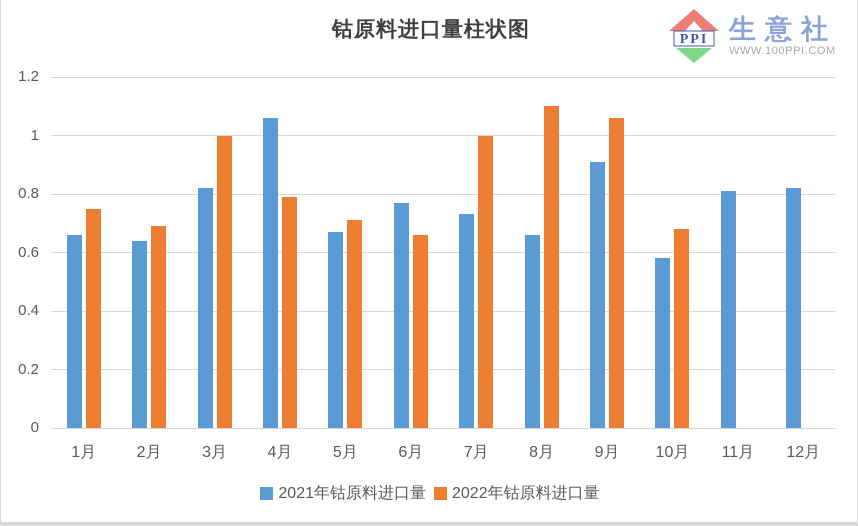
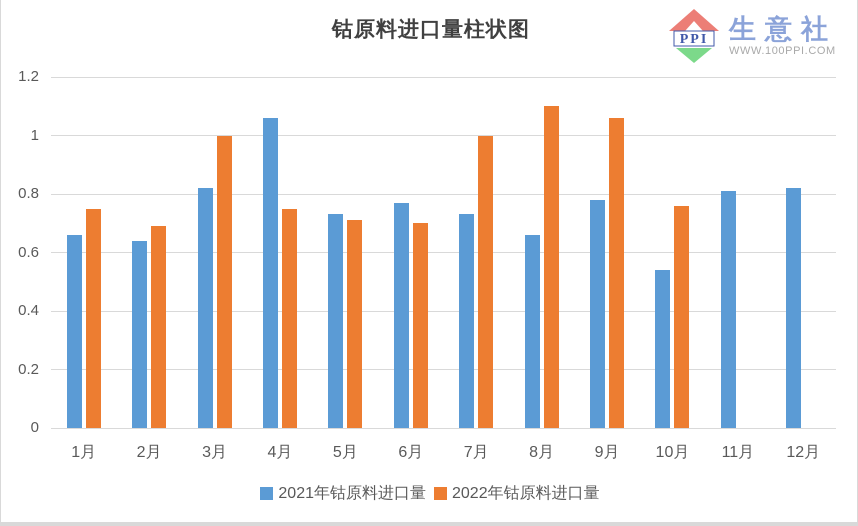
2022年钴原料进口量/4月: 0.79 -> 0.75
2021年钴原料进口量/5月: 0.67 -> 0.73
2022年钴原料进口量/6月: 0.66 -> 0.70
2021年钴原料进口量/9月: 0.91 -> 0.78
2021年钴原料进口量/10月: 0.58 -> 0.54
2022年钴原料进口量/10月: 0.68 -> 0.76
